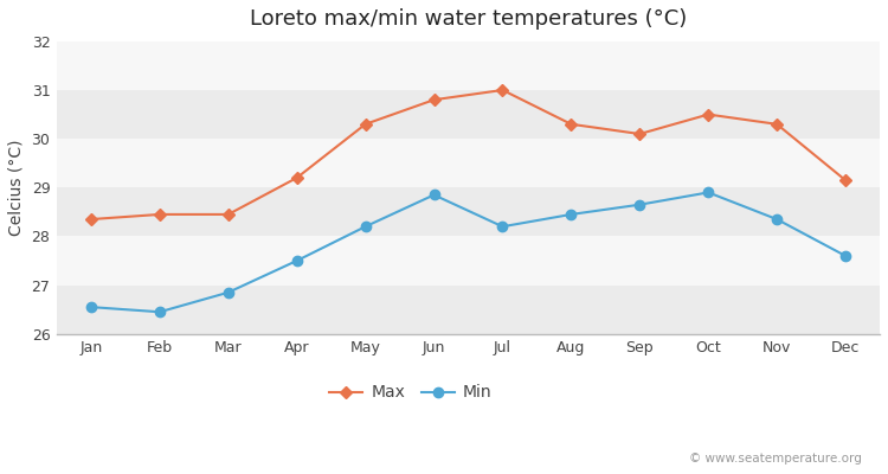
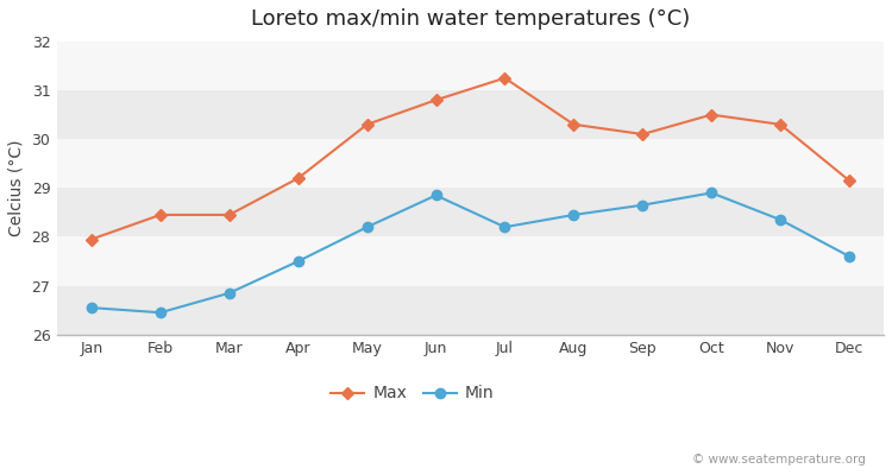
Max/Jan: 28.35 -> 27.95
Max/Jul: 31.00 -> 31.25
